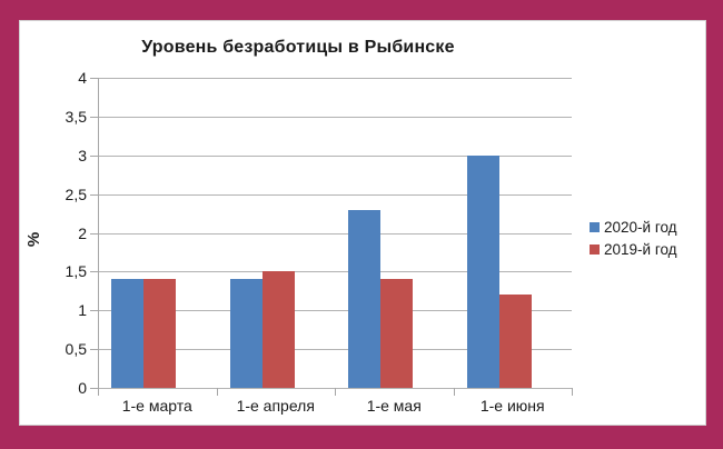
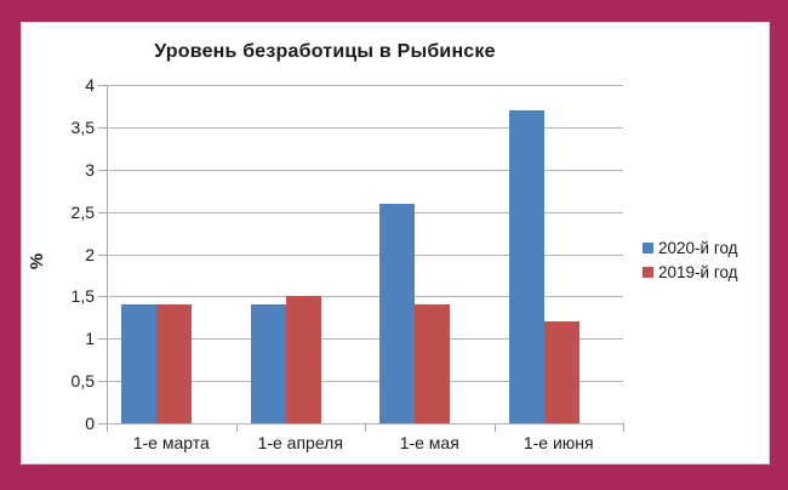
2020-й год/1-е мая: 2.3 -> 2.6
2020-й год/1-е июня: 3.0 -> 3.7
